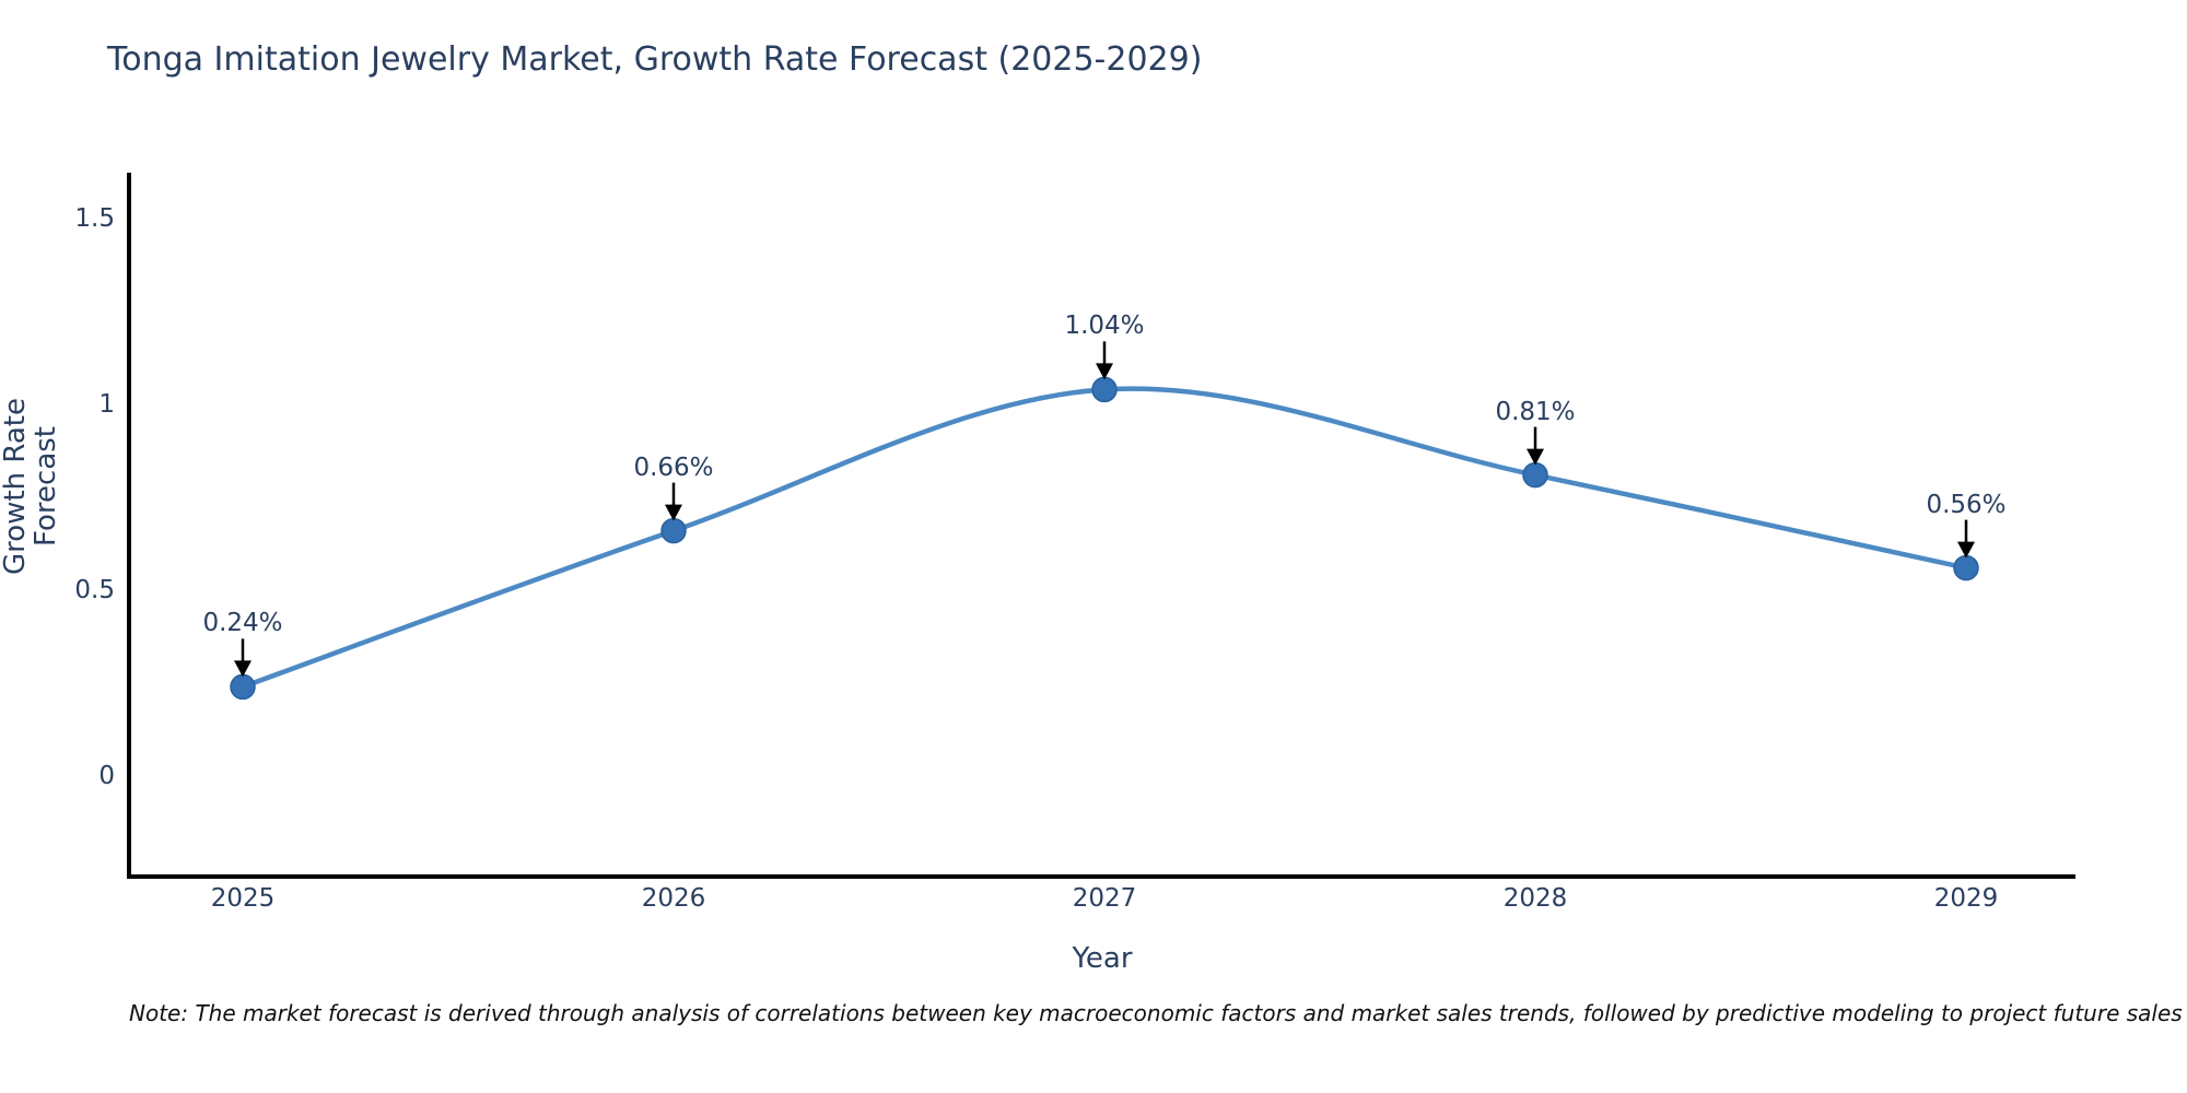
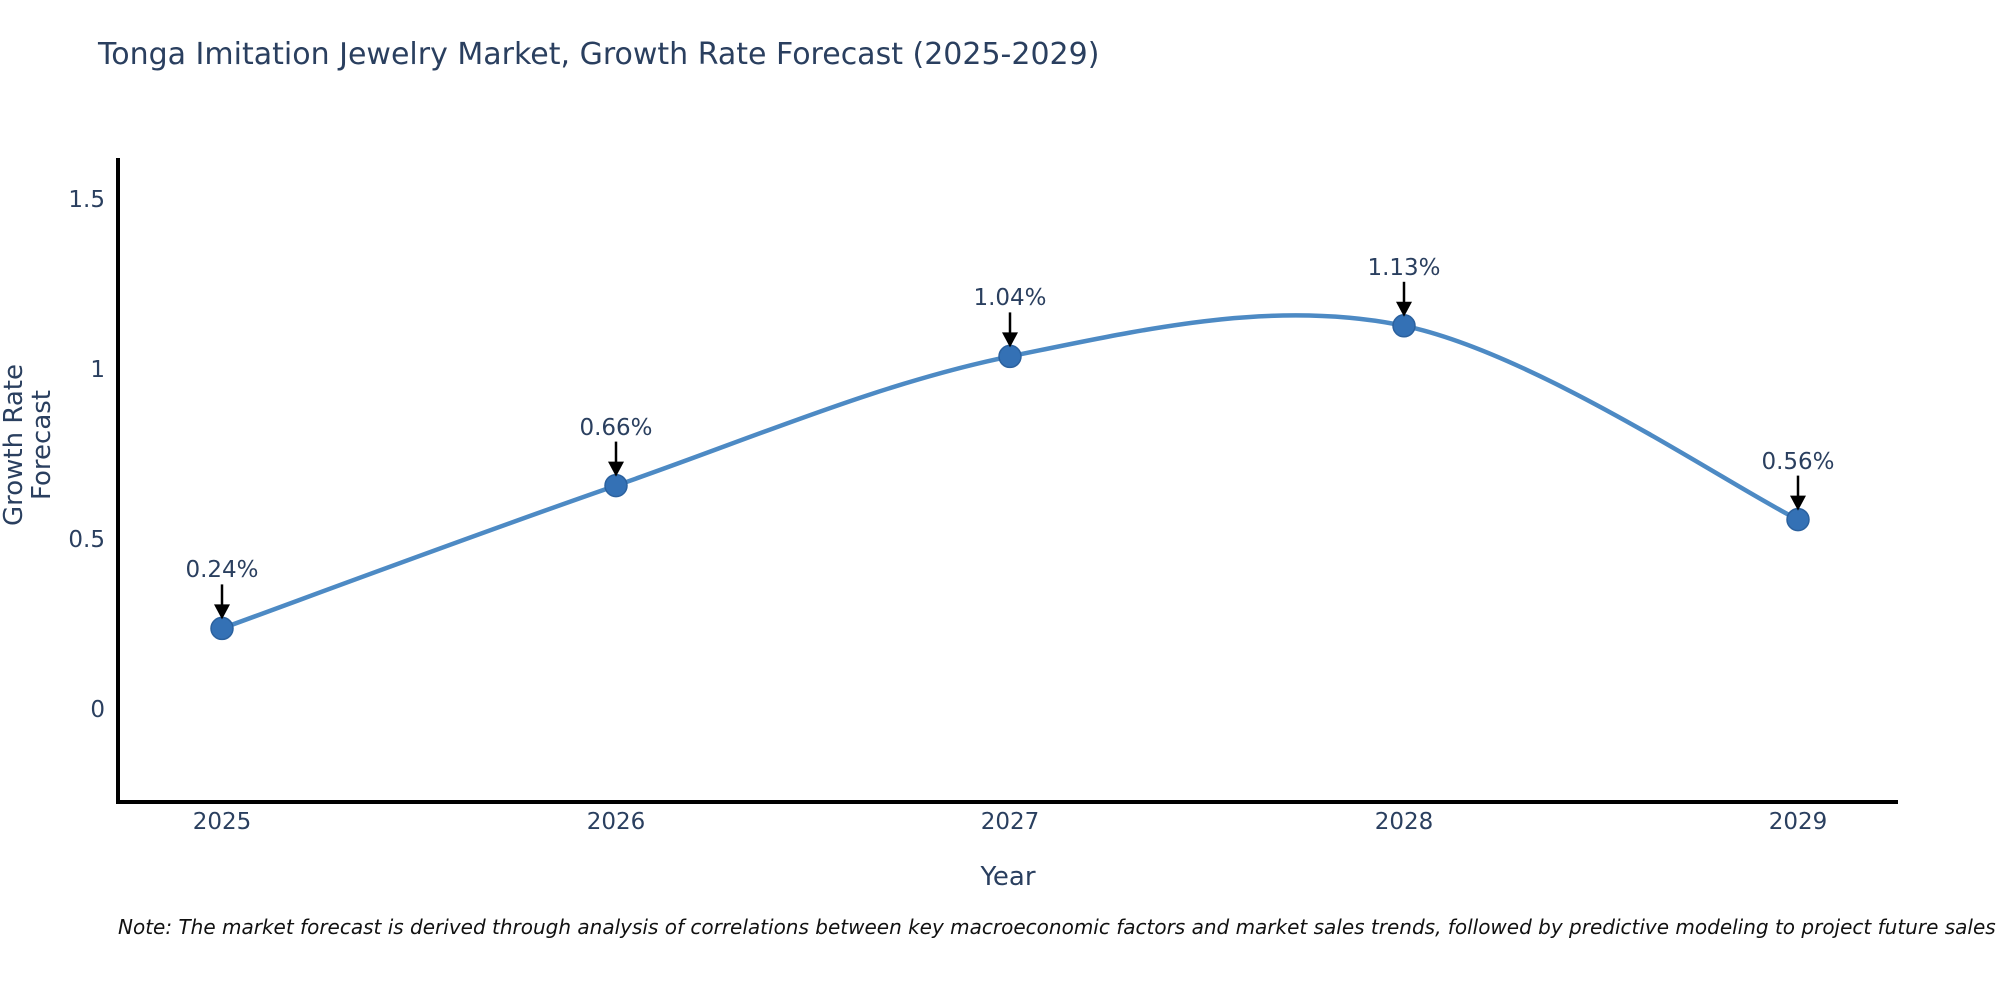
2028: 0.81% -> 1.13%
